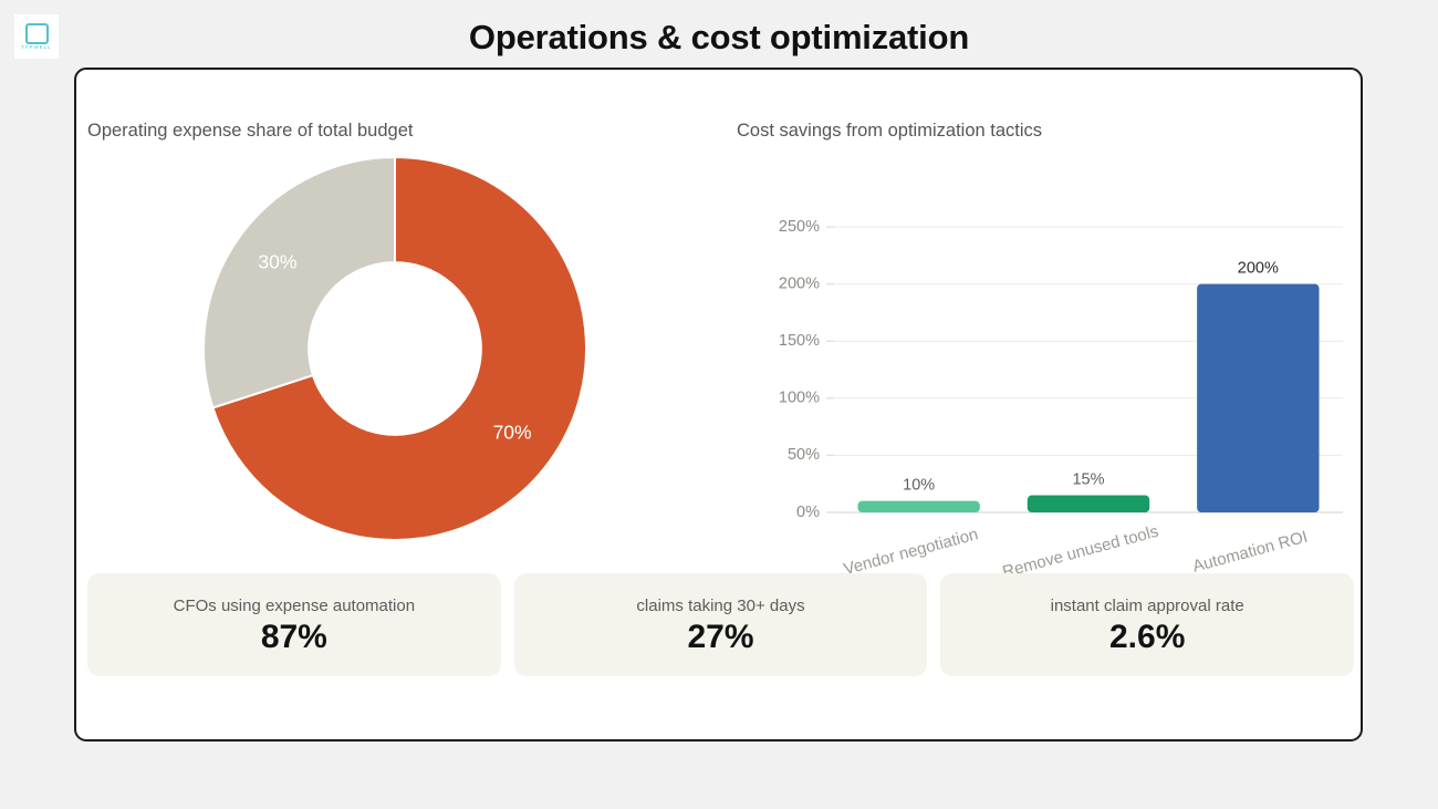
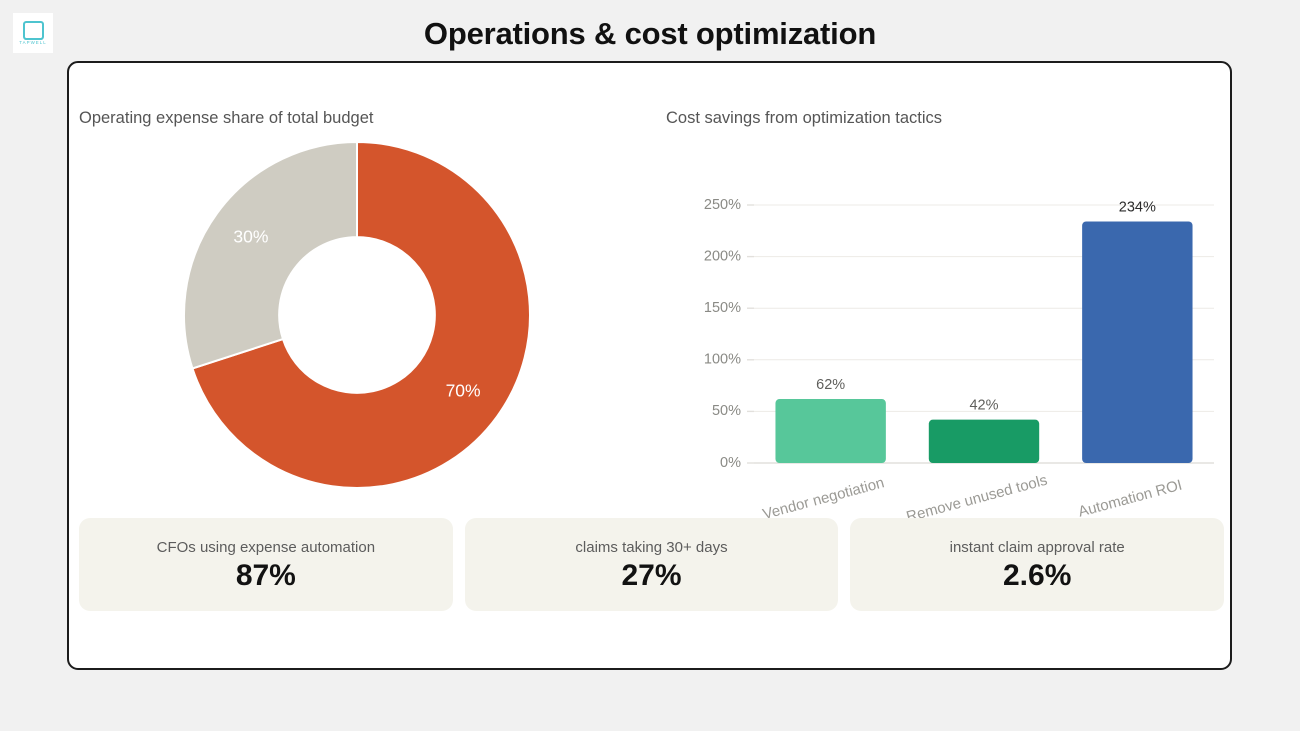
Cost savings from optimization tactics/Vendor negotiation: 10% -> 62%
Cost savings from optimization tactics/Remove unused tools: 15% -> 42%
Cost savings from optimization tactics/Automation ROI: 200% -> 234%
